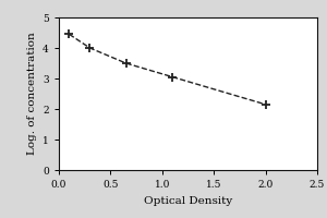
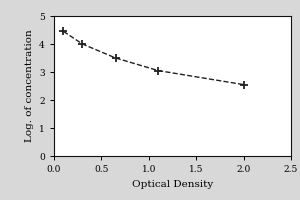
2.0: 2.15 -> 2.55
